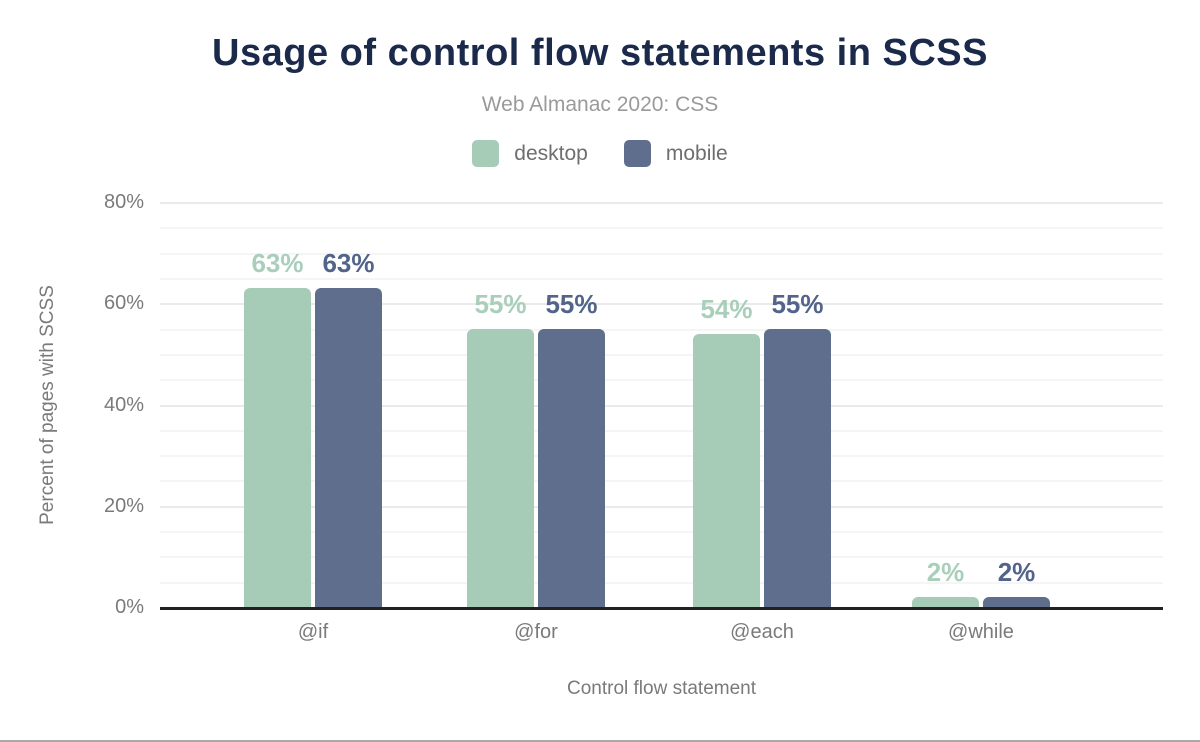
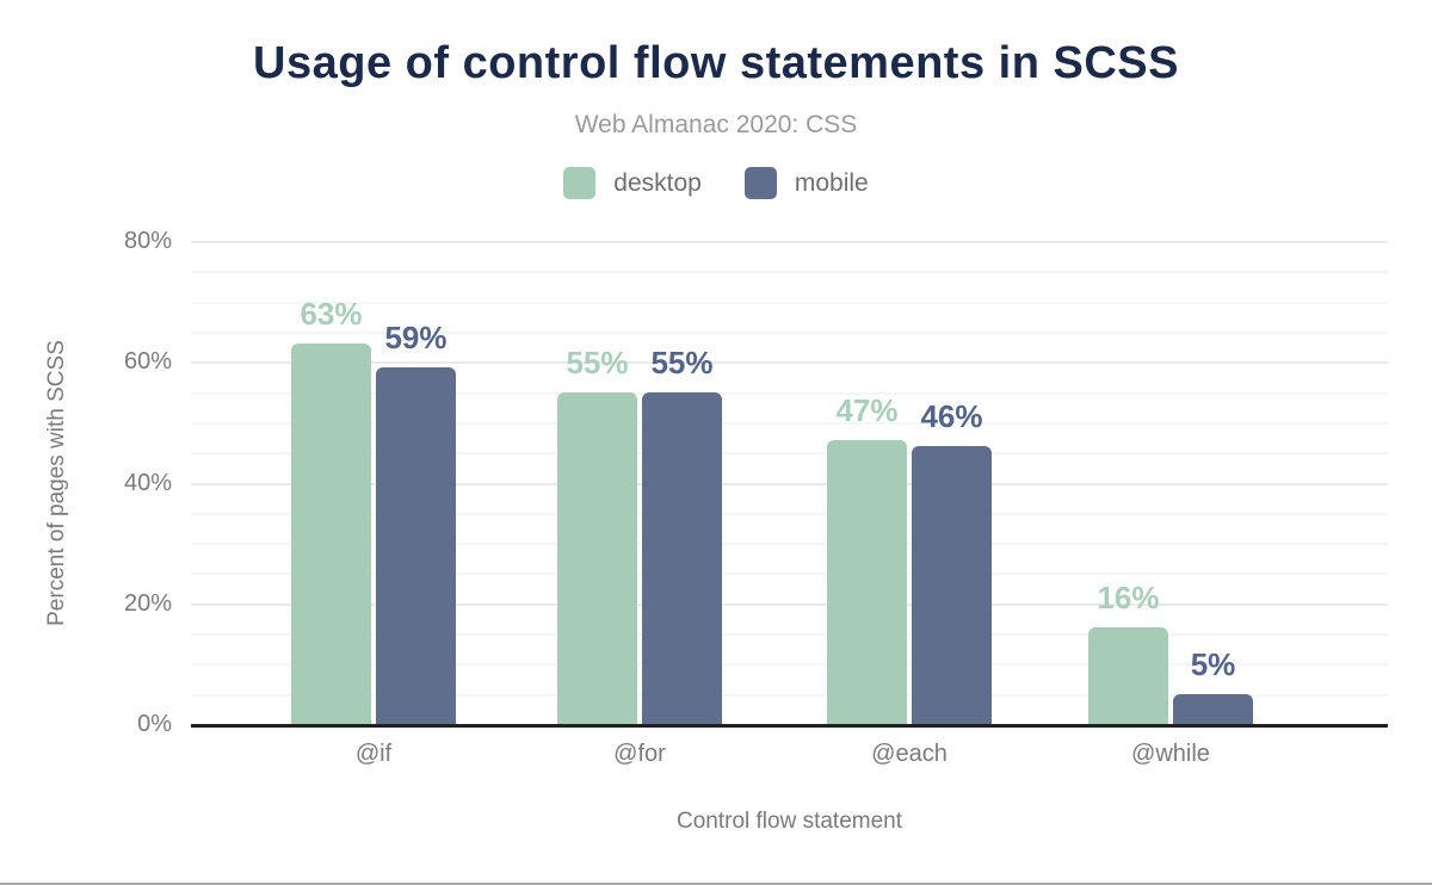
mobile/@if: 63% -> 59%
desktop/@each: 54% -> 47%
mobile/@each: 55% -> 46%
desktop/@while: 2% -> 16%
mobile/@while: 2% -> 5%
